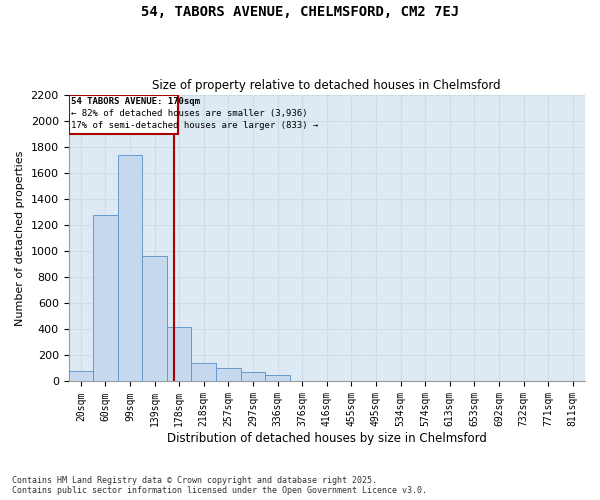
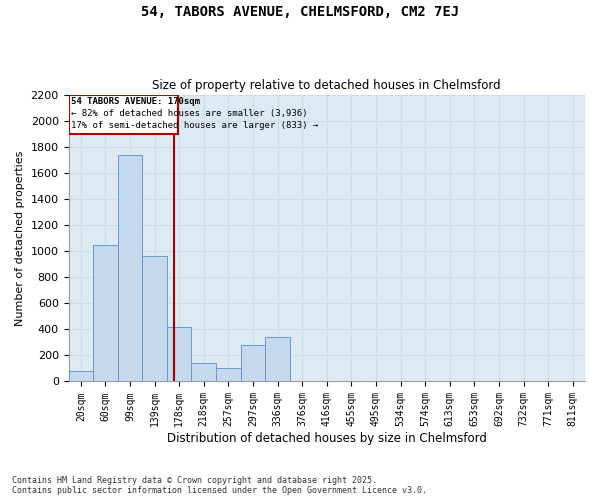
60sqm: 1280 -> 1050
297sqm: 70 -> 280
336sqm: 50 -> 340
